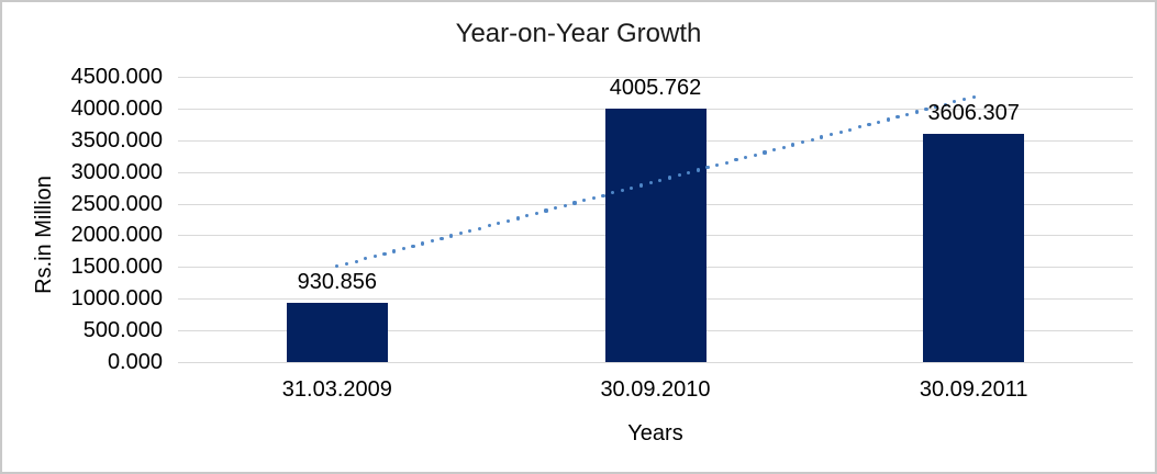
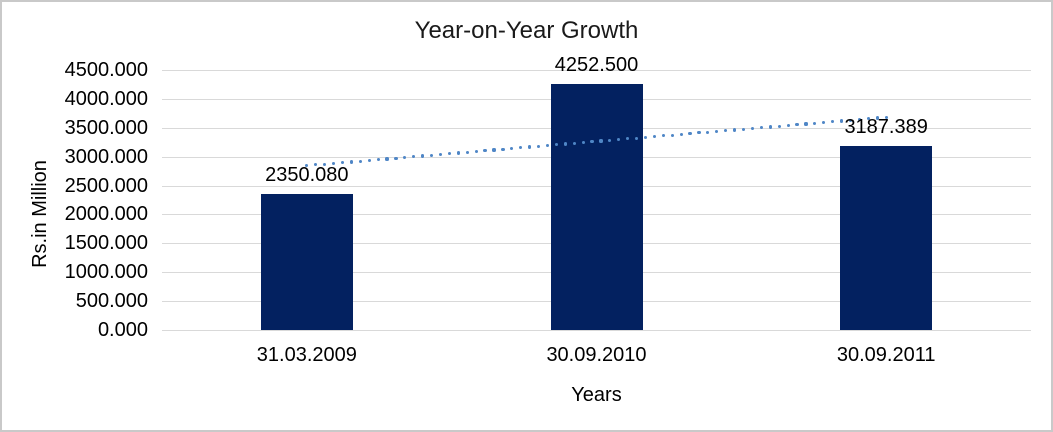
31.03.2009: 930.856 -> 2350.080
30.09.2010: 4005.762 -> 4252.500
30.09.2011: 3606.307 -> 3187.389
